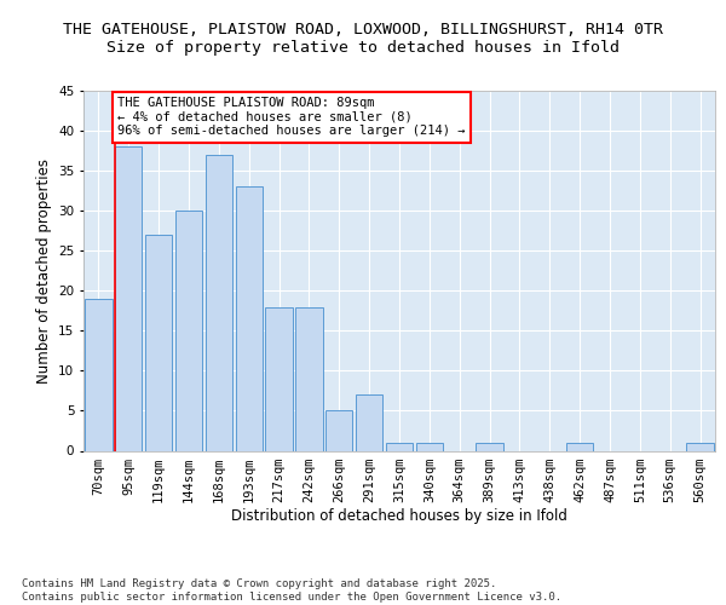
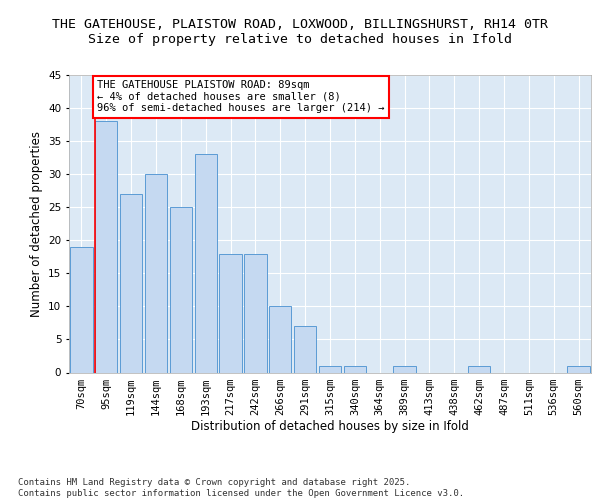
168sqm: 37 -> 25
266sqm: 5 -> 10
